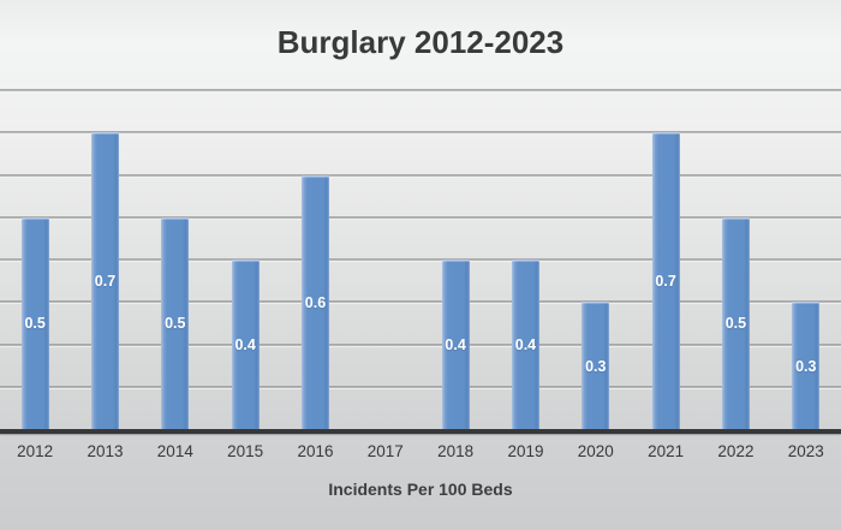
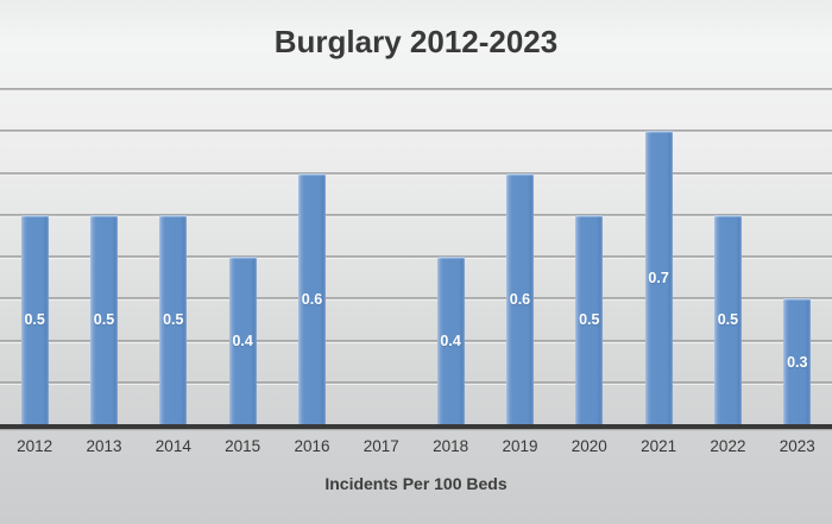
2013: 0.7 -> 0.5
2019: 0.4 -> 0.6
2020: 0.3 -> 0.5
